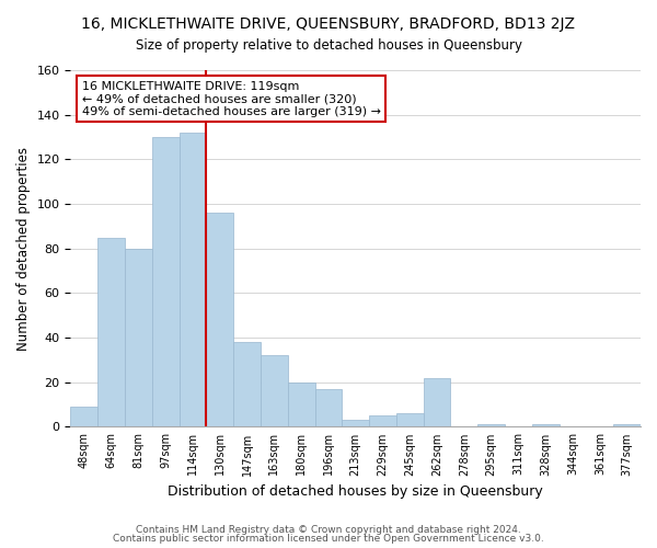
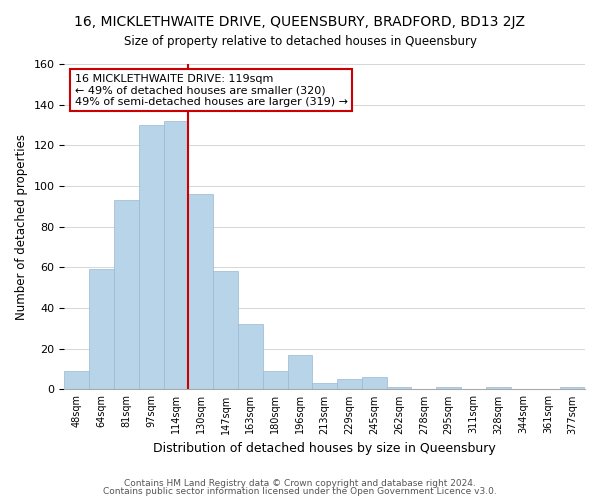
64sqm: 85 -> 59
81sqm: 80 -> 93
147sqm: 38 -> 58
180sqm: 20 -> 9
262sqm: 22 -> 1
